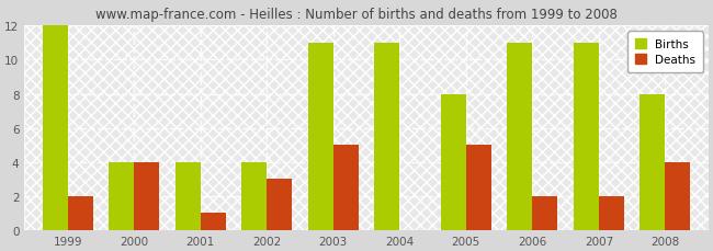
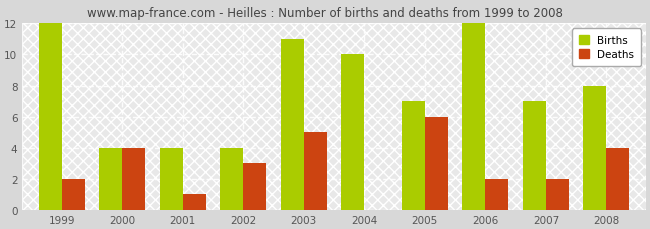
Births/2004: 11 -> 10
Births/2005: 8 -> 7
Deaths/2005: 5 -> 6
Births/2006: 11 -> 12
Births/2007: 11 -> 7
